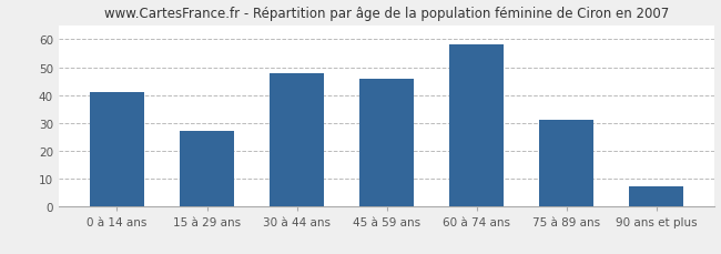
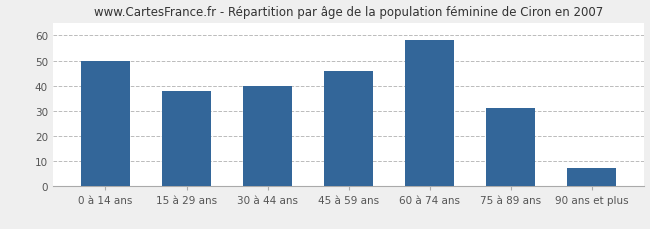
0 à 14 ans: 41 -> 50
15 à 29 ans: 27 -> 38
30 à 44 ans: 48 -> 40
